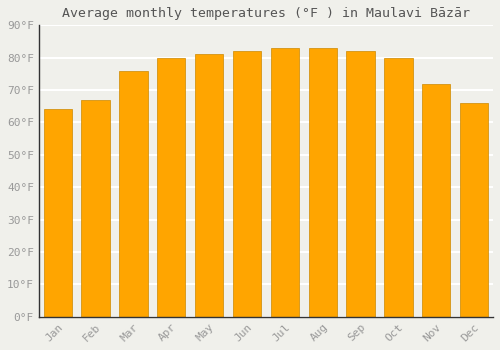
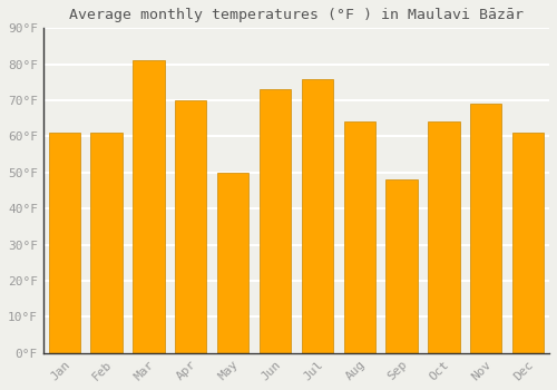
Jan: 64°F -> 61°F
Feb: 67°F -> 61°F
Mar: 76°F -> 81°F
Apr: 80°F -> 70°F
May: 81°F -> 50°F
Jun: 82°F -> 73°F
Jul: 83°F -> 76°F
Aug: 83°F -> 64°F
Sep: 82°F -> 48°F
Oct: 80°F -> 64°F
Nov: 72°F -> 69°F
Dec: 66°F -> 61°F
